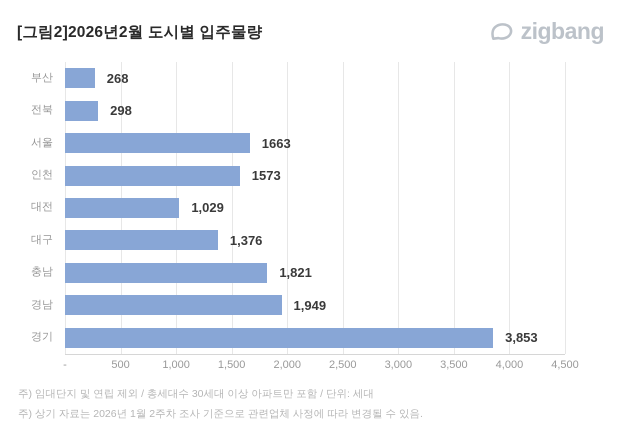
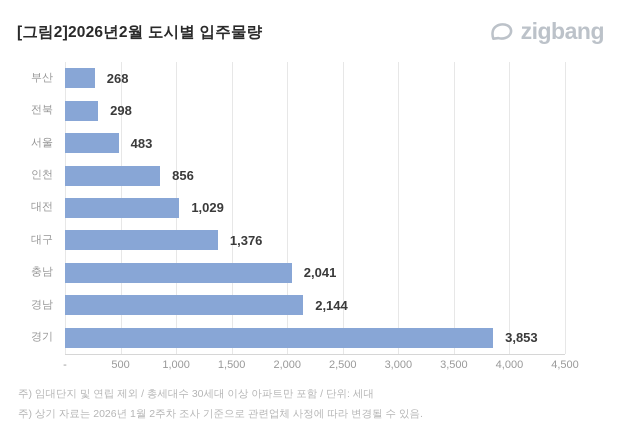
서울: 1663 -> 483
인천: 1573 -> 856
충남: 1,821 -> 2,041
경남: 1,949 -> 2,144
